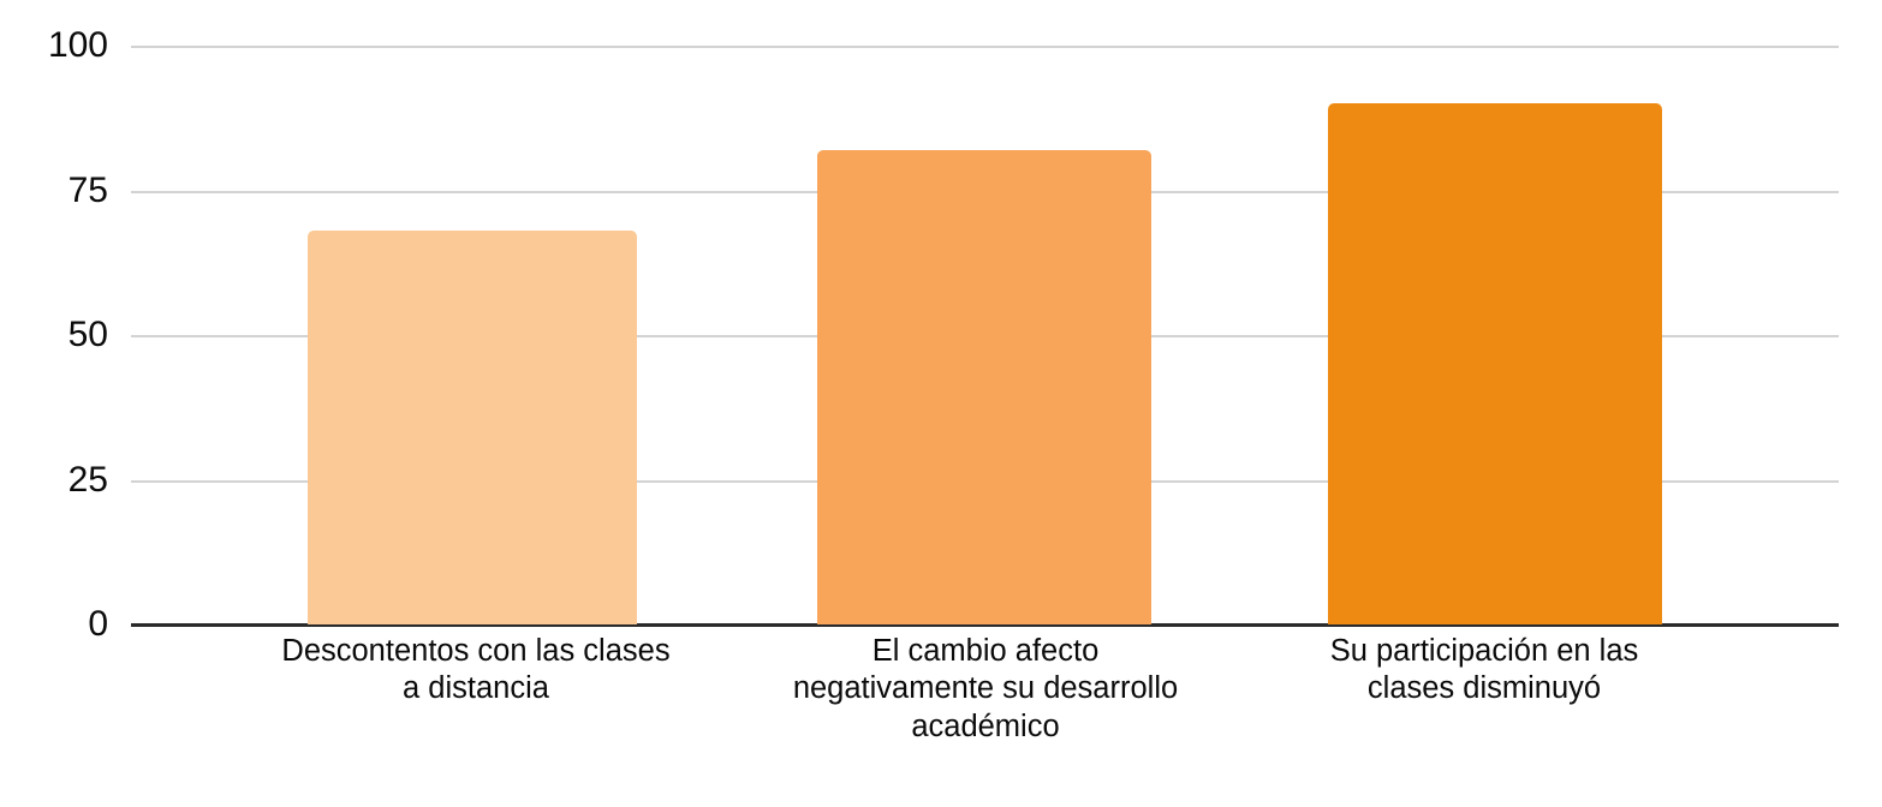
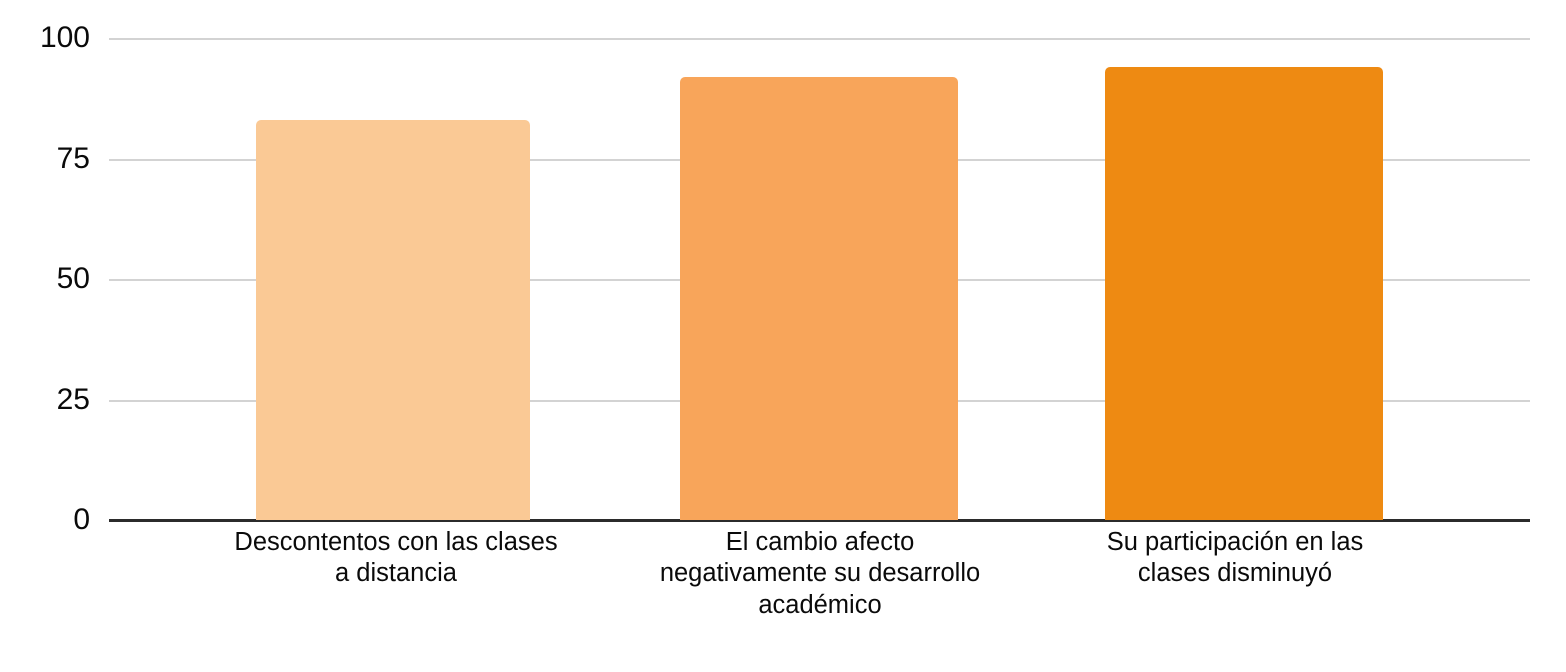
Descontentos con las clases a distancia: 68 -> 83
El cambio afecto negativamente su desarrollo académico: 82 -> 92
Su participación en las clases disminuyó: 90 -> 94
